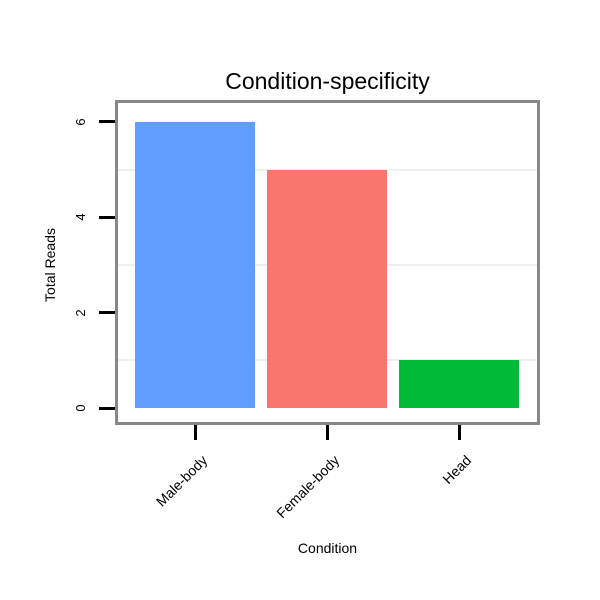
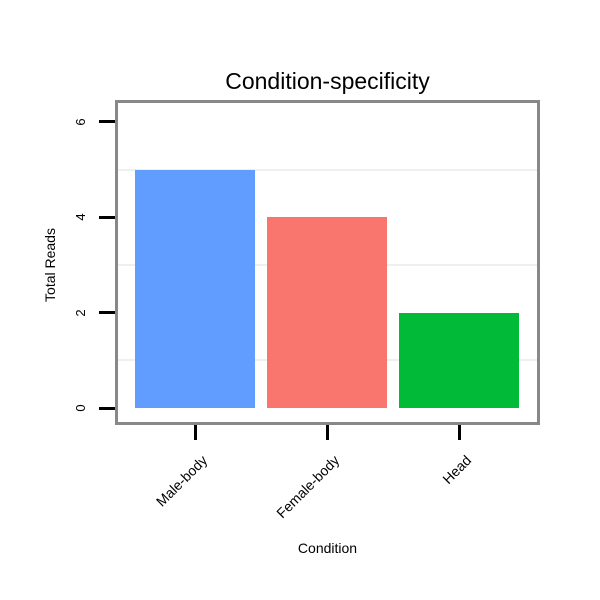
Male-body: 6 -> 5
Female-body: 5 -> 4
Head: 1 -> 2
